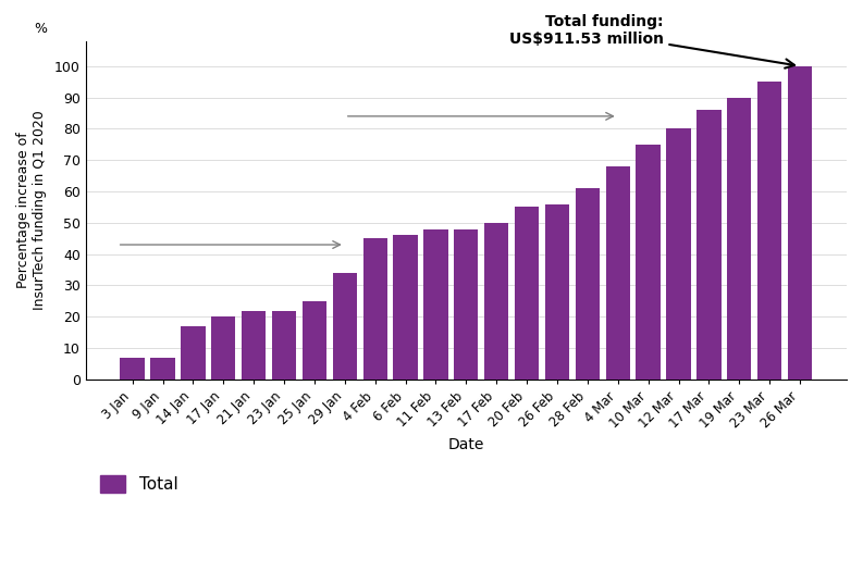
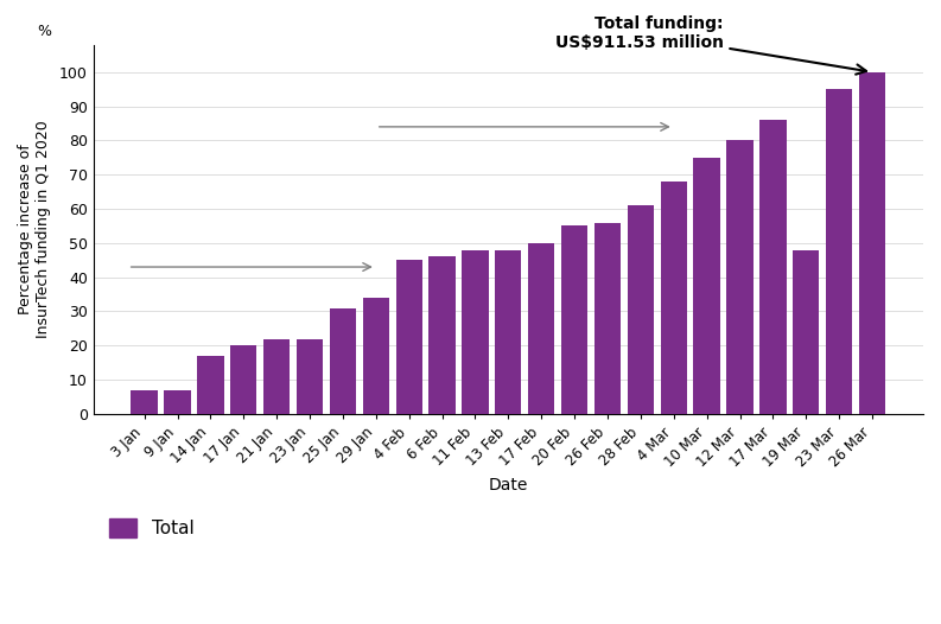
25 Jan: 25 -> 31
19 Mar: 90 -> 48
